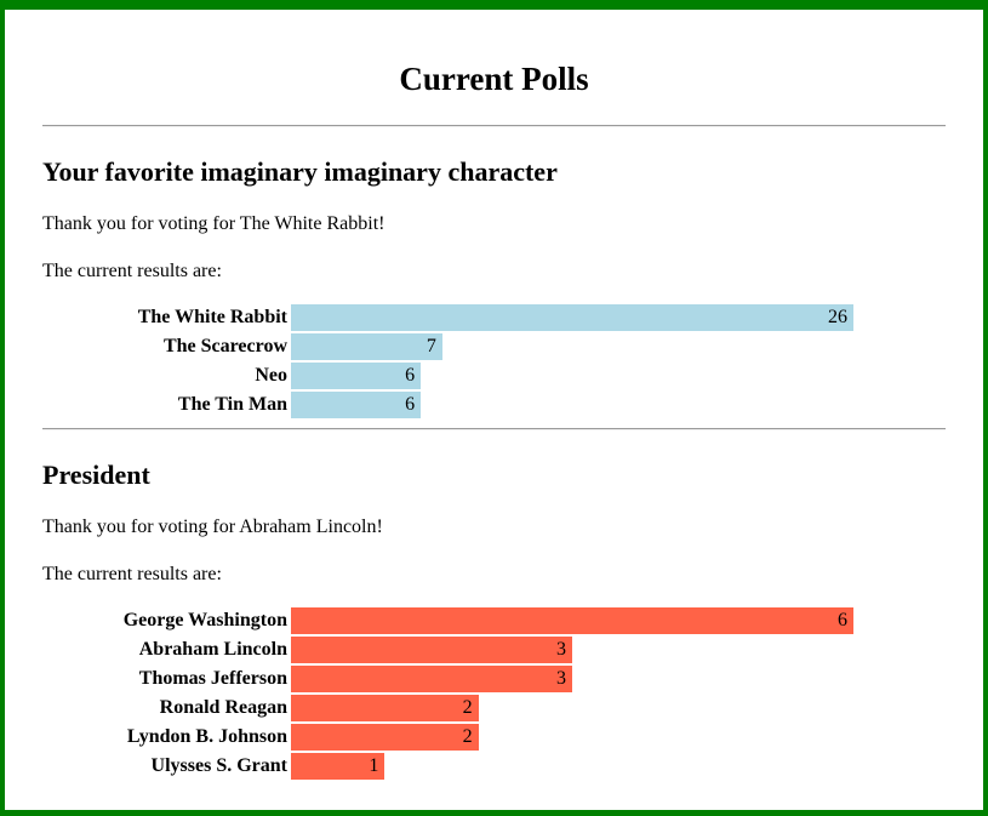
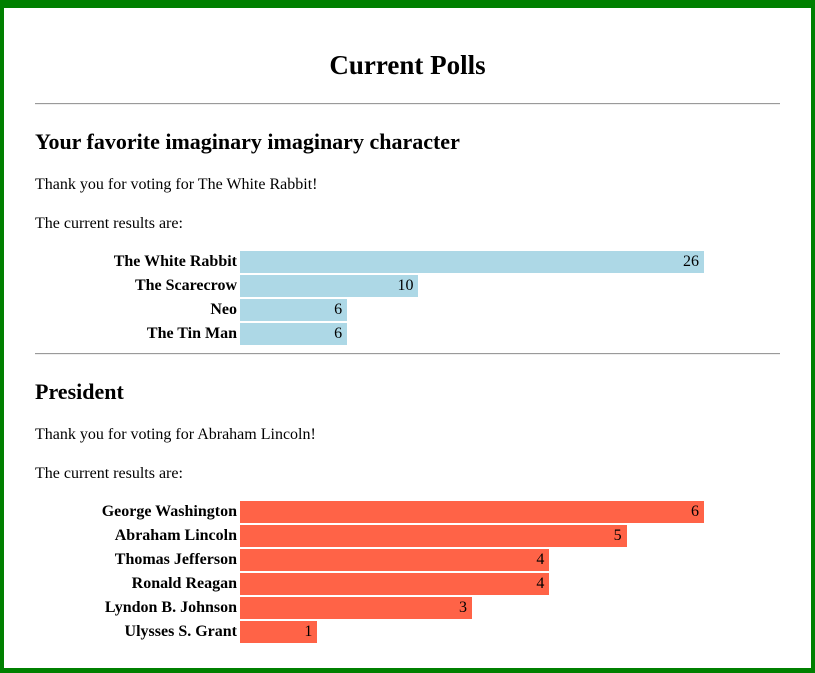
Your favorite imaginary imaginary character/The Scarecrow: 7 -> 10
President/Abraham Lincoln: 3 -> 5
President/Thomas Jefferson: 3 -> 4
President/Ronald Reagan: 2 -> 4
President/Lyndon B. Johnson: 2 -> 3
